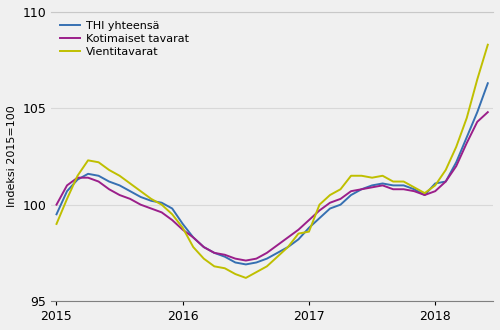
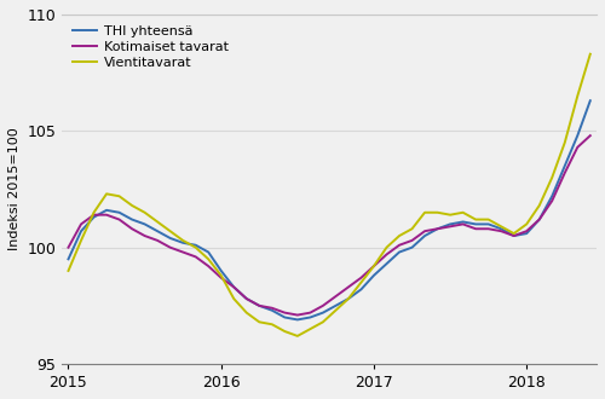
Vientitavarat/2017: 98.6 -> 99.2
THI yhteensä/2018: 101.1 -> 100.6
